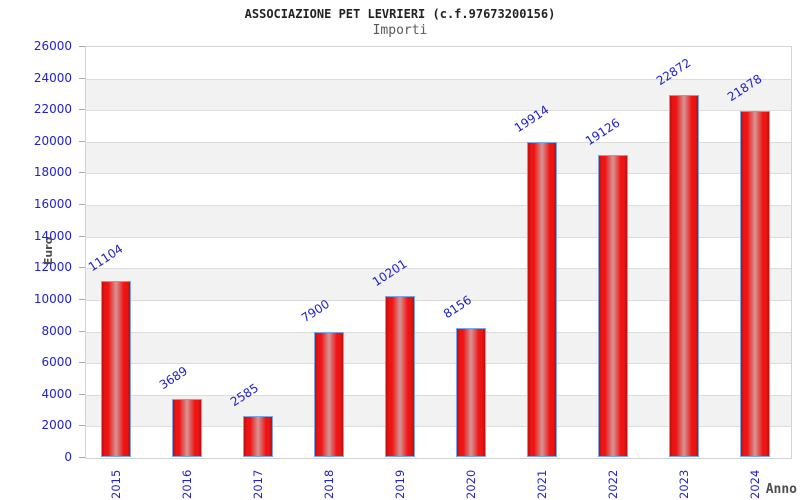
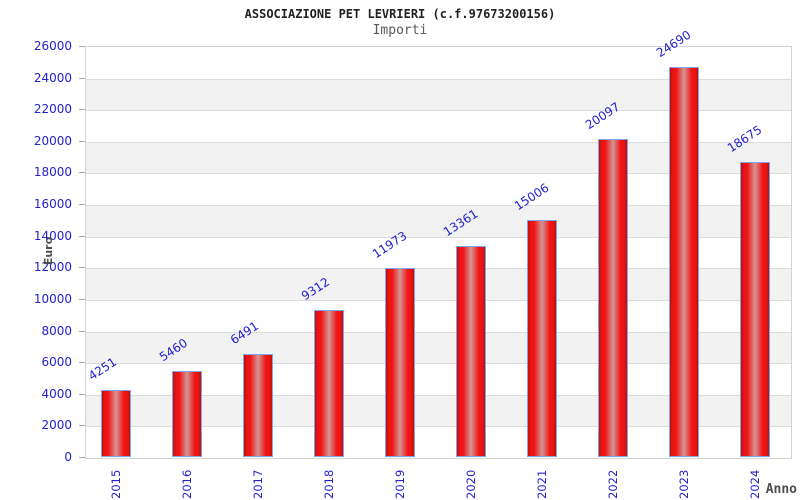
2015: 11104 -> 4251
2016: 3689 -> 5460
2017: 2585 -> 6491
2018: 7900 -> 9312
2019: 10201 -> 11973
2020: 8156 -> 13361
2021: 19914 -> 15006
2022: 19126 -> 20097
2023: 22872 -> 24690
2024: 21878 -> 18675
